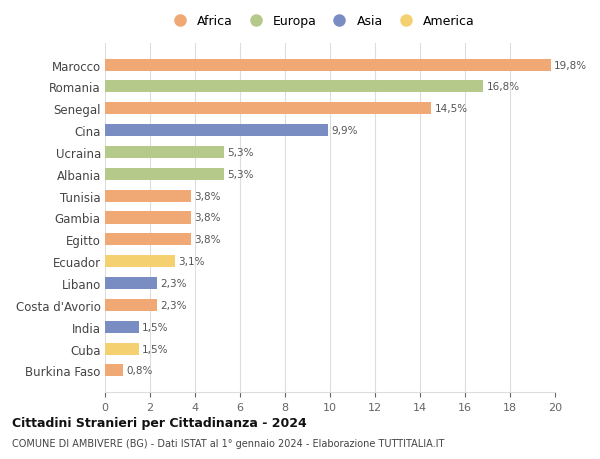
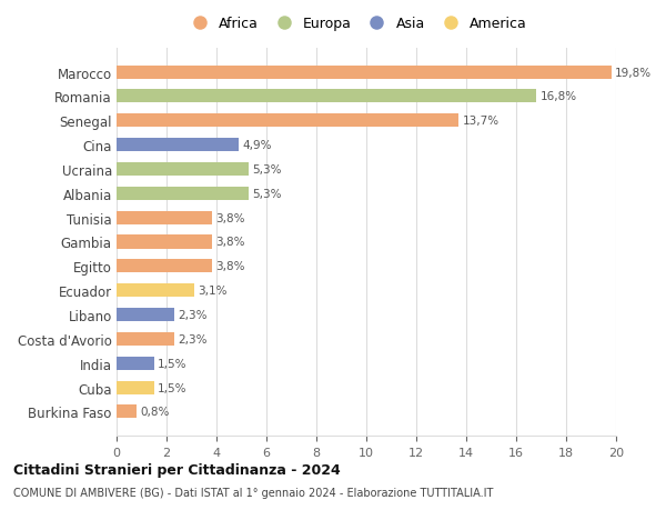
Senegal: 14,5% -> 13,7%
Cina: 9,9% -> 4,9%
